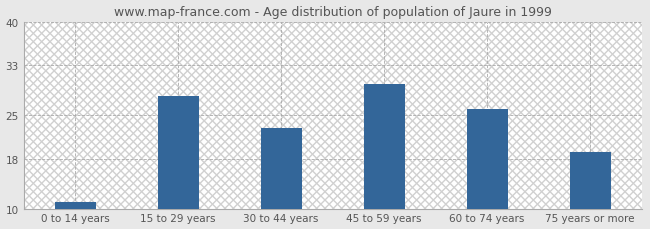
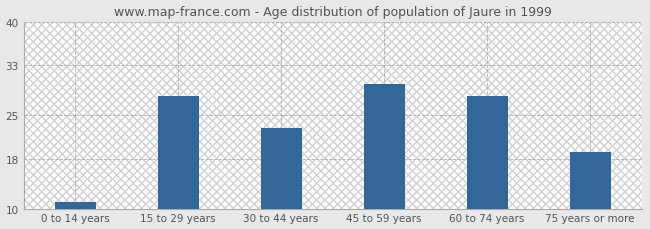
60 to 74 years: 26 -> 28
